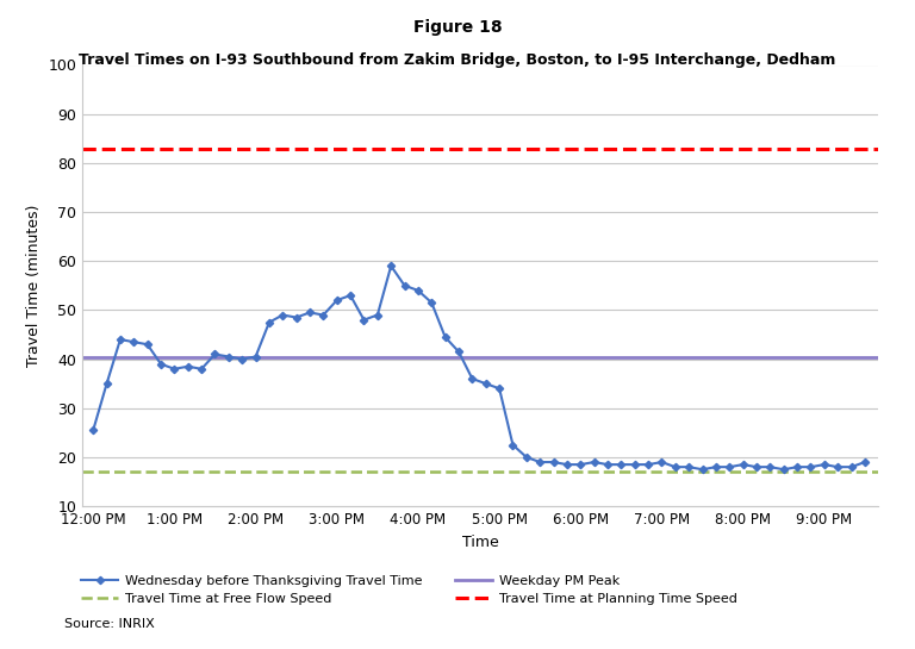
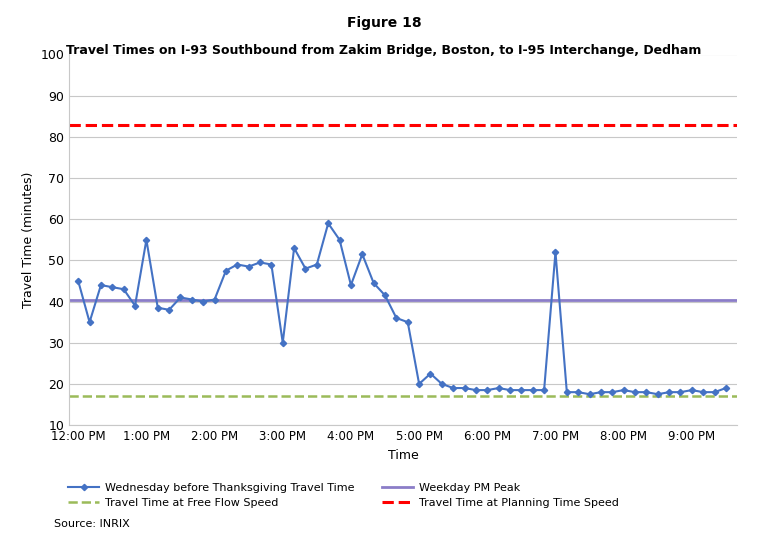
12:00 PM: 25.5 -> 45.0
1:00 PM: 38.0 -> 55.0
3:00 PM: 52.0 -> 30.0
4:00 PM: 54.0 -> 44.0
5:00 PM: 34.0 -> 20.0
7:00 PM: 19.0 -> 52.0
